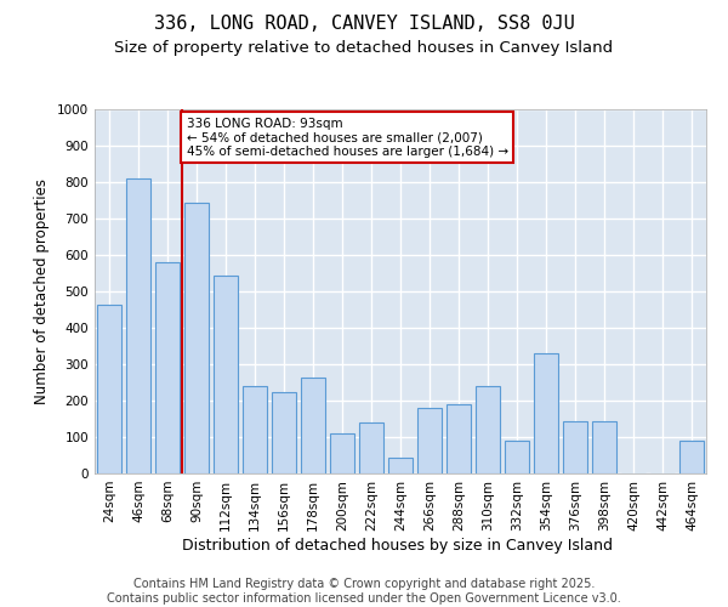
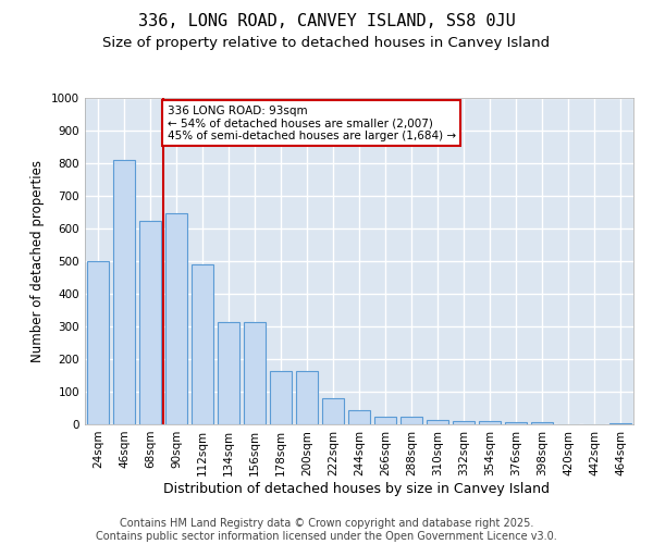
24sqm: 465 -> 500
68sqm: 580 -> 625
90sqm: 745 -> 648
112sqm: 545 -> 490
134sqm: 240 -> 315
156sqm: 225 -> 315
178sqm: 265 -> 163
200sqm: 110 -> 163
222sqm: 140 -> 80
266sqm: 180 -> 22
288sqm: 190 -> 22
310sqm: 240 -> 12
332sqm: 90 -> 10
354sqm: 330 -> 10
376sqm: 145 -> 6
398sqm: 145 -> 6
464sqm: 90 -> 5
